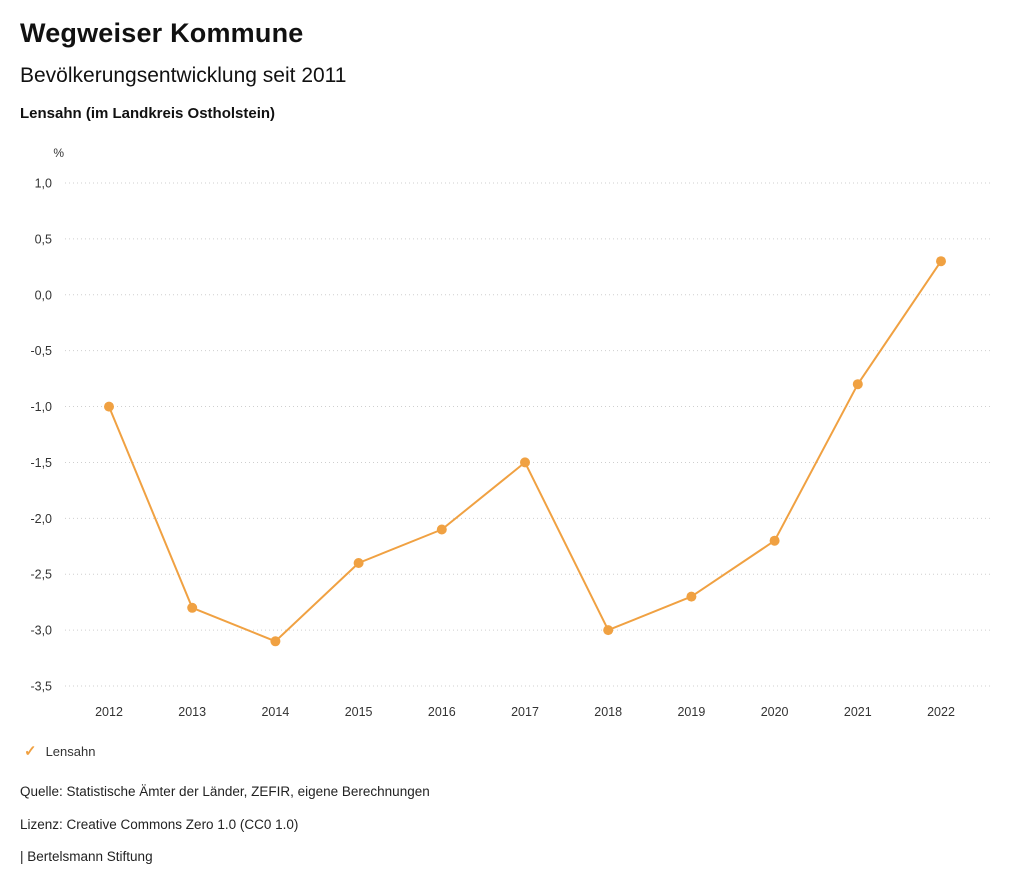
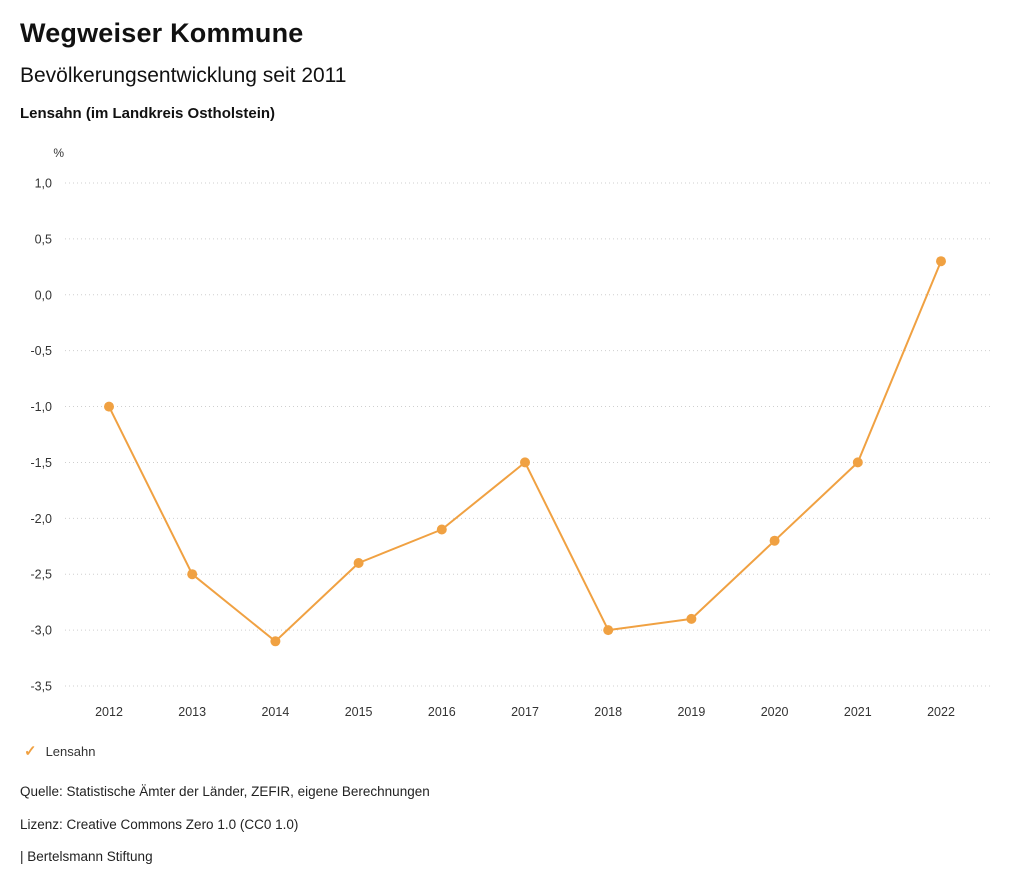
2013: -2,8 -> -2,5
2019: -2,7 -> -2,9
2021: -0,8 -> -1,5
